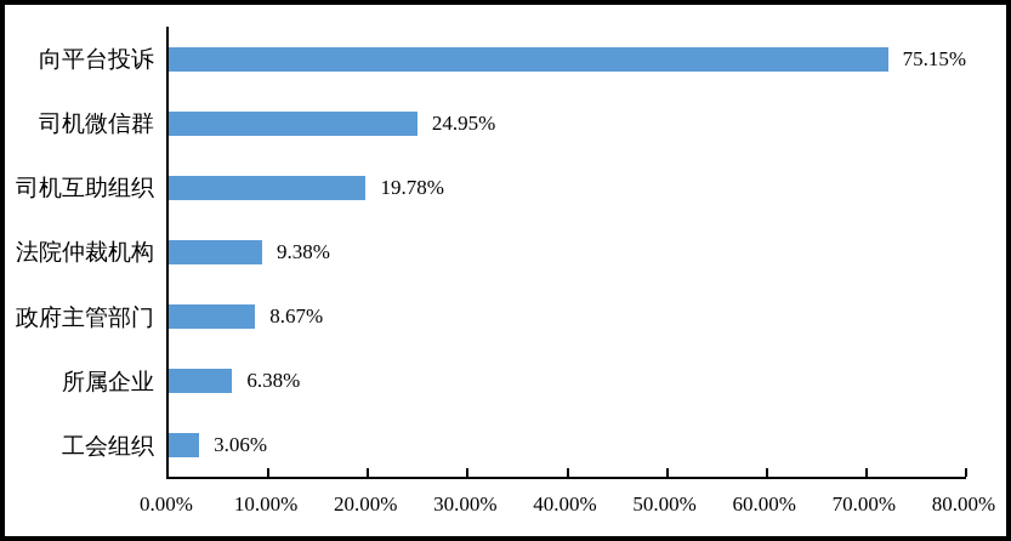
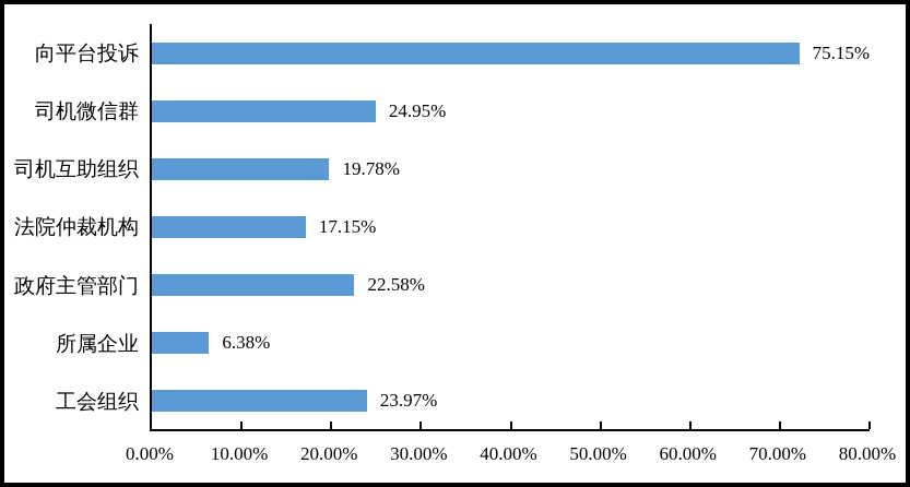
法院仲裁机构: 9.38% -> 17.15%
政府主管部门: 8.67% -> 22.58%
工会组织: 3.06% -> 23.97%
